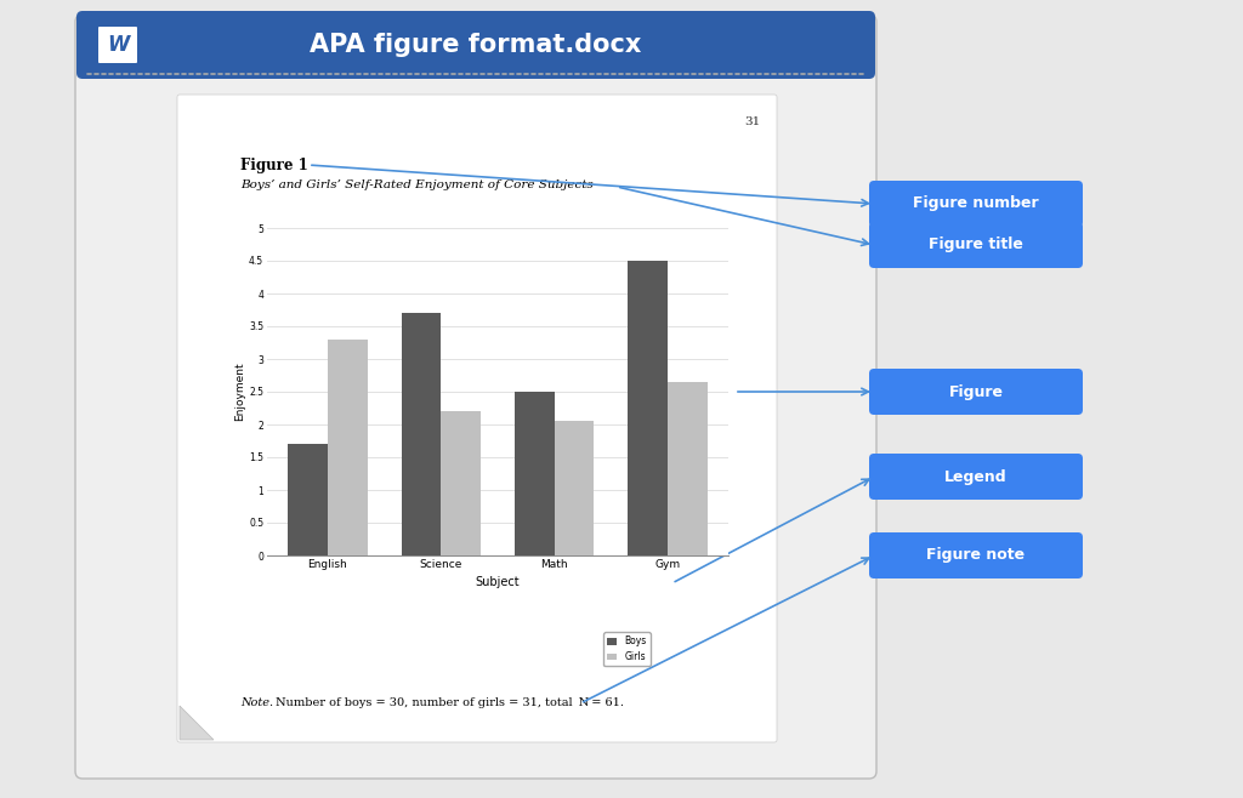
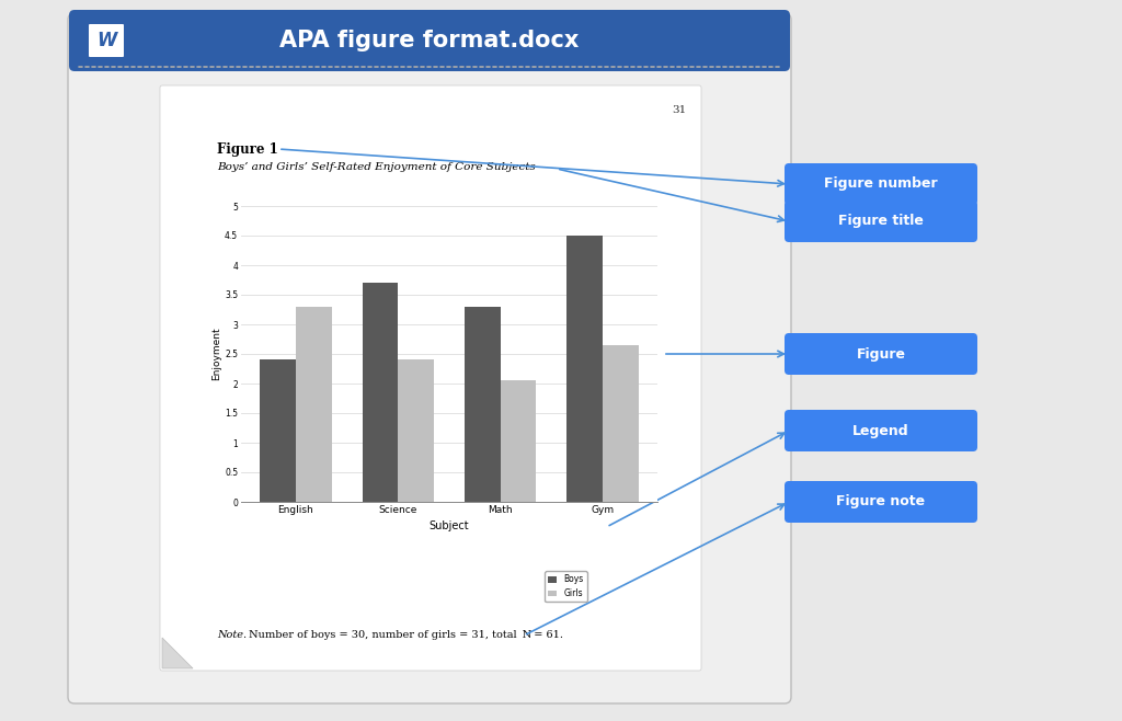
Boys/English: 1.7 -> 2.4
Girls/Science: 2.20 -> 2.40
Boys/Math: 2.5 -> 3.3
